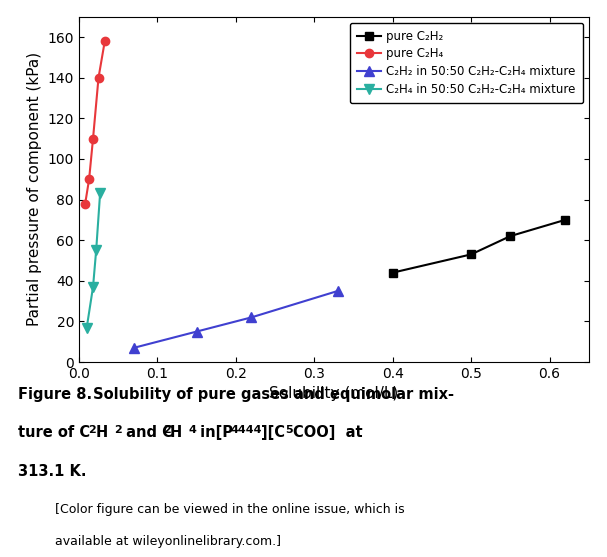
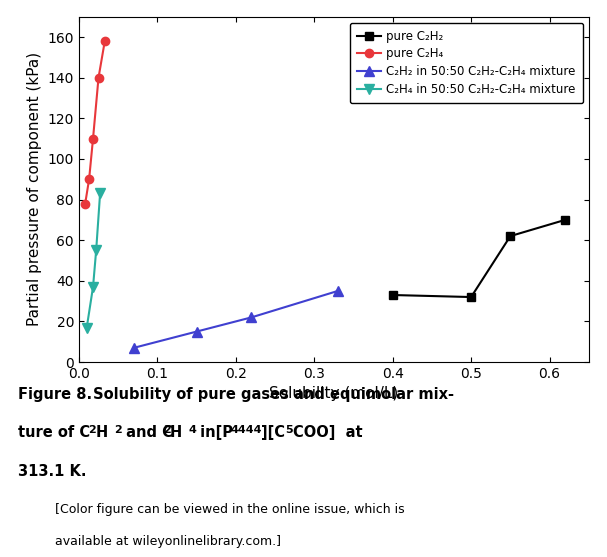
pure C₂H₂/0.4: 44 -> 33
pure C₂H₂/0.5: 53 -> 32
